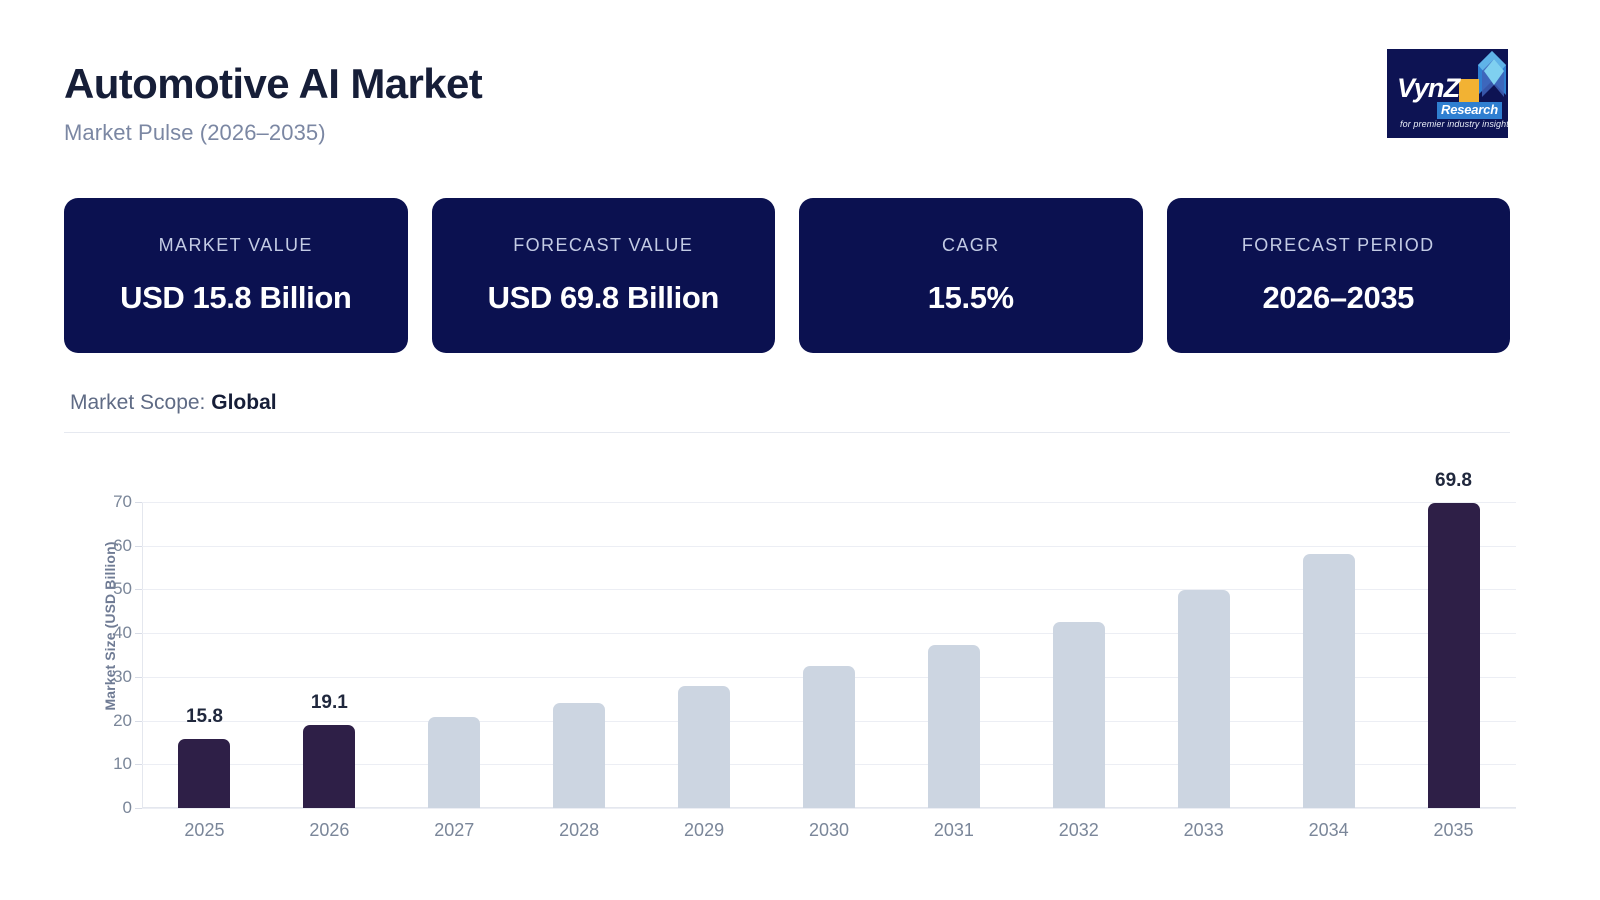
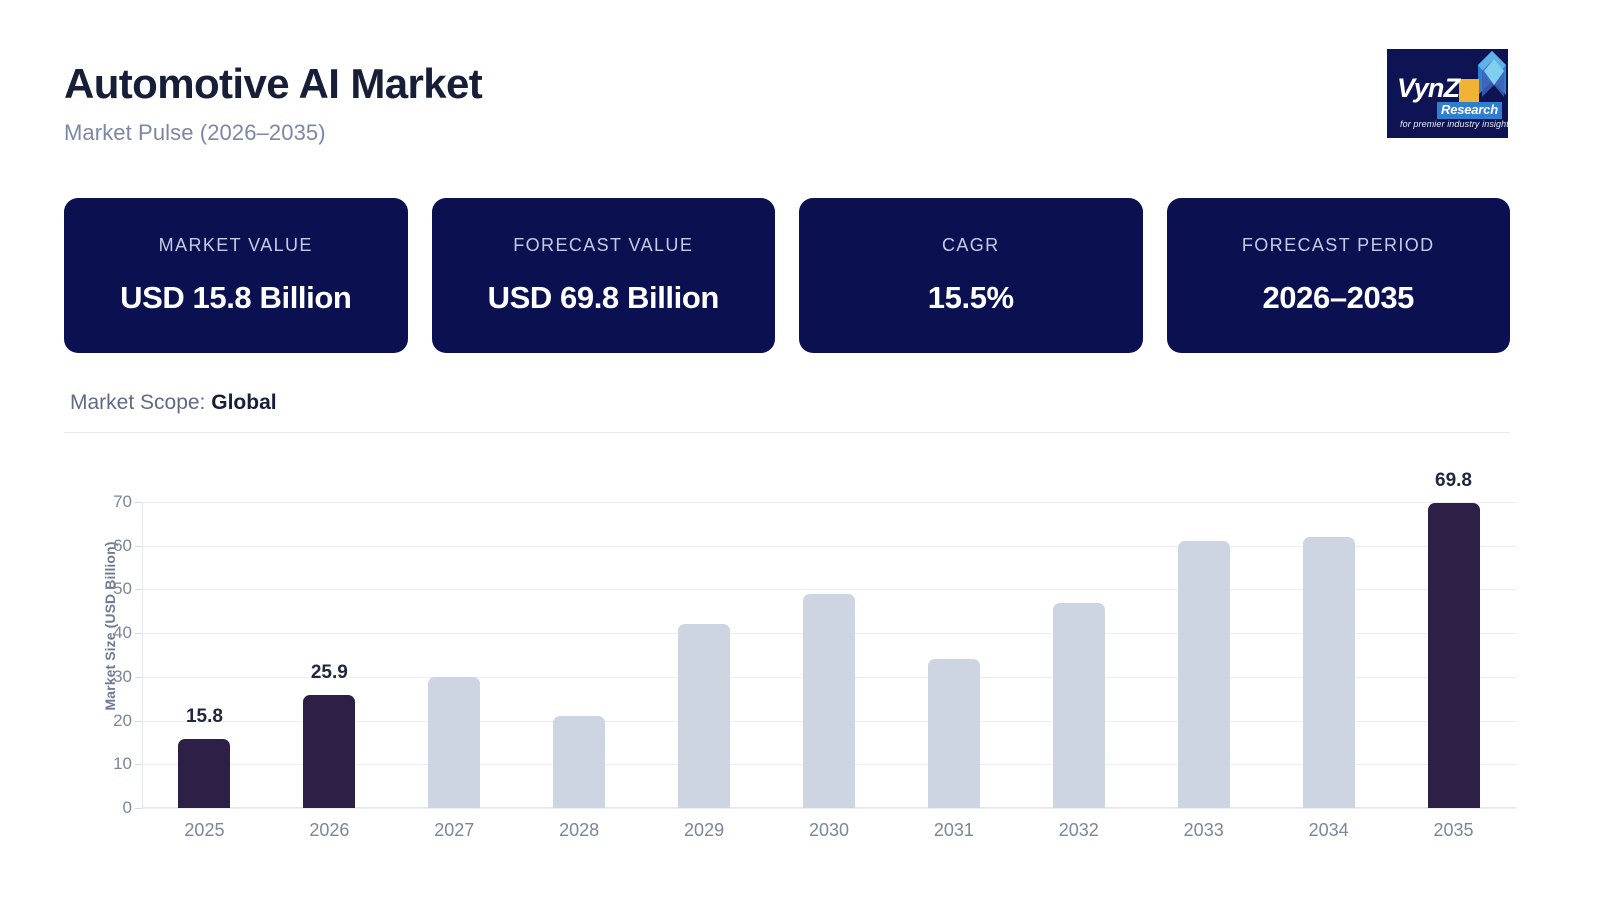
2026: 19.1 -> 25.9
2027: 21 -> 30
2028: 24 -> 21
2029: 28 -> 42
2030: 33 -> 49
2031: 37 -> 34
2032: 43 -> 47
2033: 50 -> 61
2034: 58 -> 62
